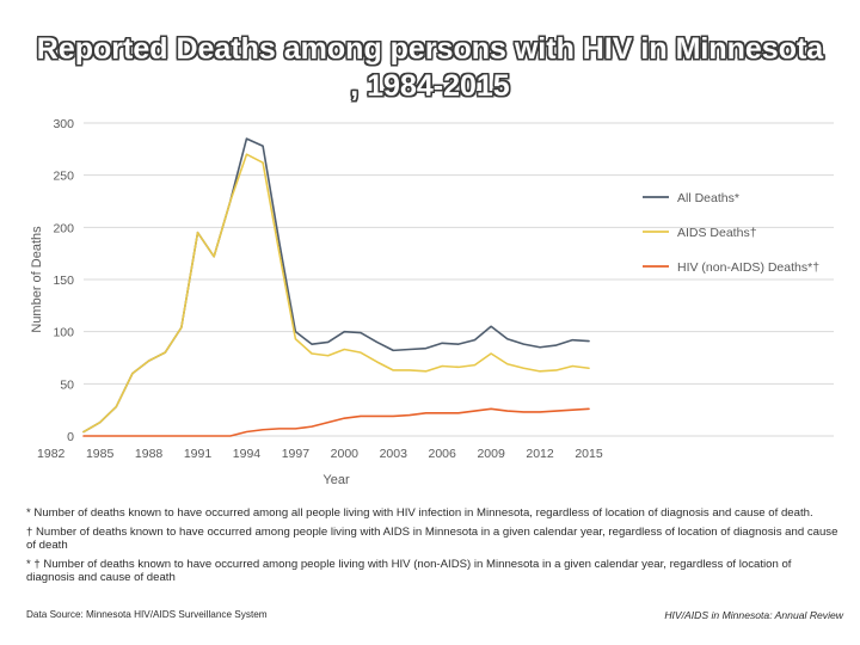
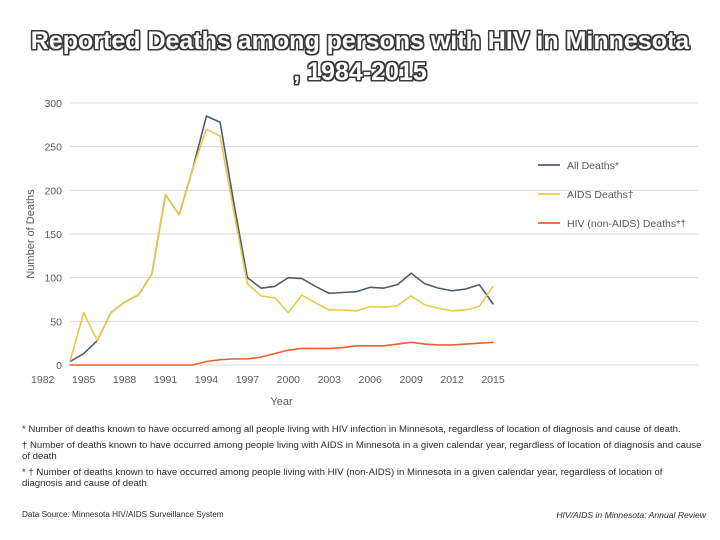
AIDS Deaths†/1985: 10 -> 60
AIDS Deaths†/2000: 80 -> 60
All Deaths*/2015: 90 -> 70
AIDS Deaths†/2015: 60 -> 90
